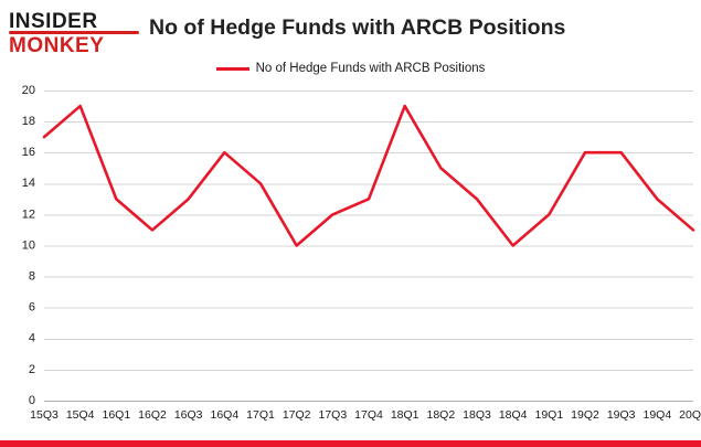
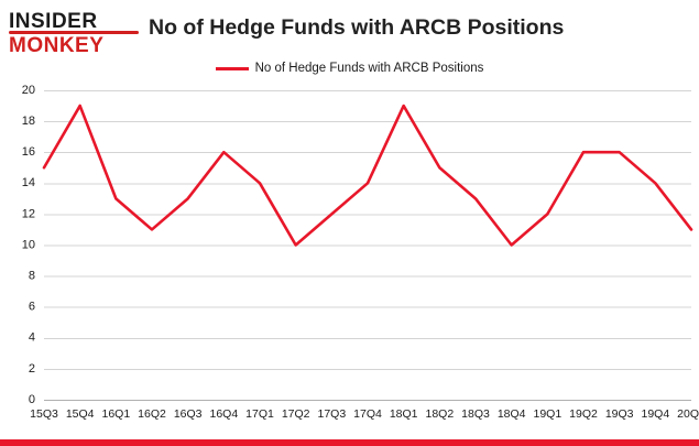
15Q3: 17 -> 15
17Q4: 13 -> 14
19Q4: 13 -> 14
